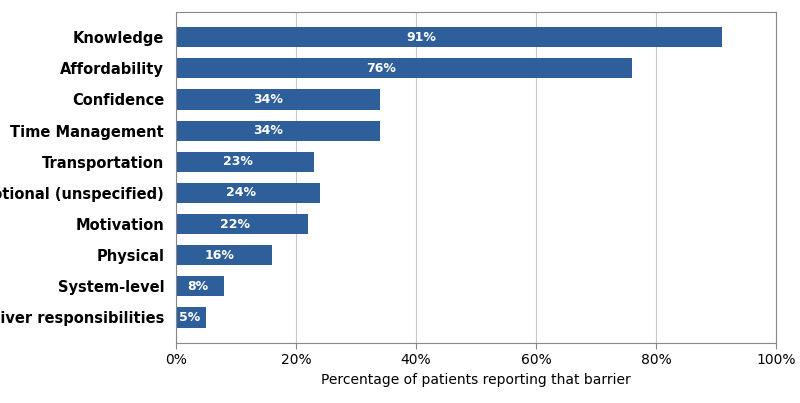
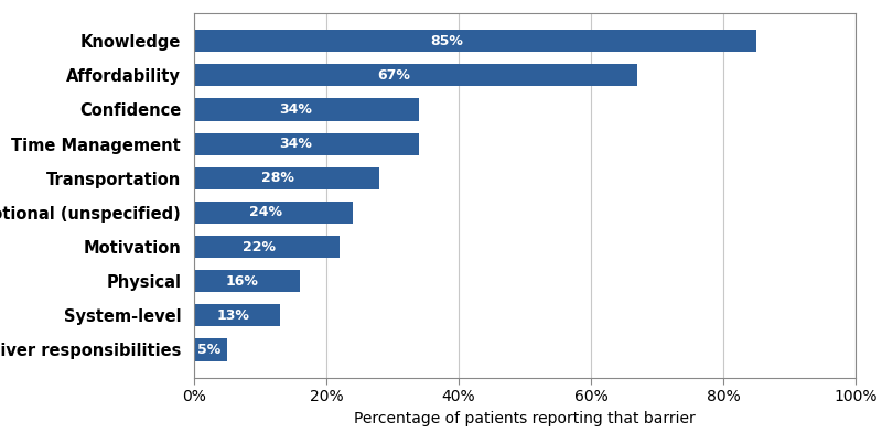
Knowledge: 91% -> 85%
Affordability: 76% -> 67%
Transportation: 23% -> 28%
System-level: 8% -> 13%
